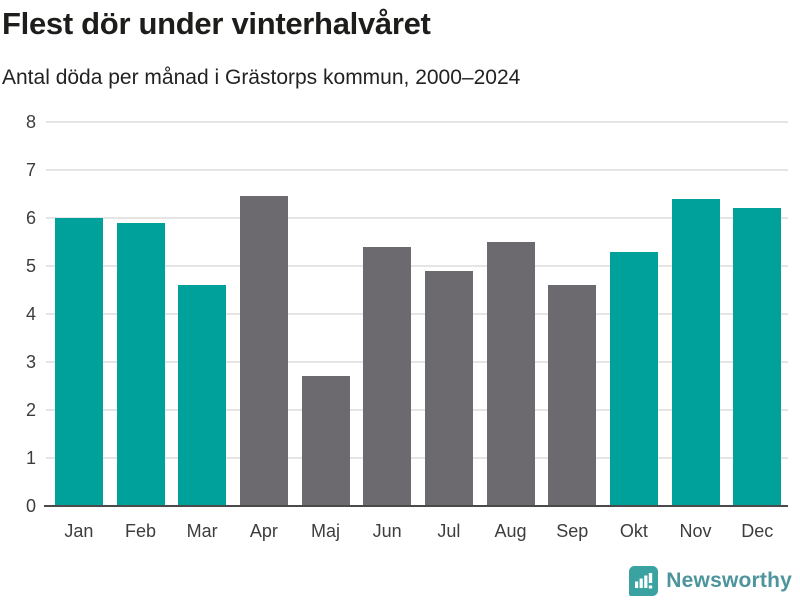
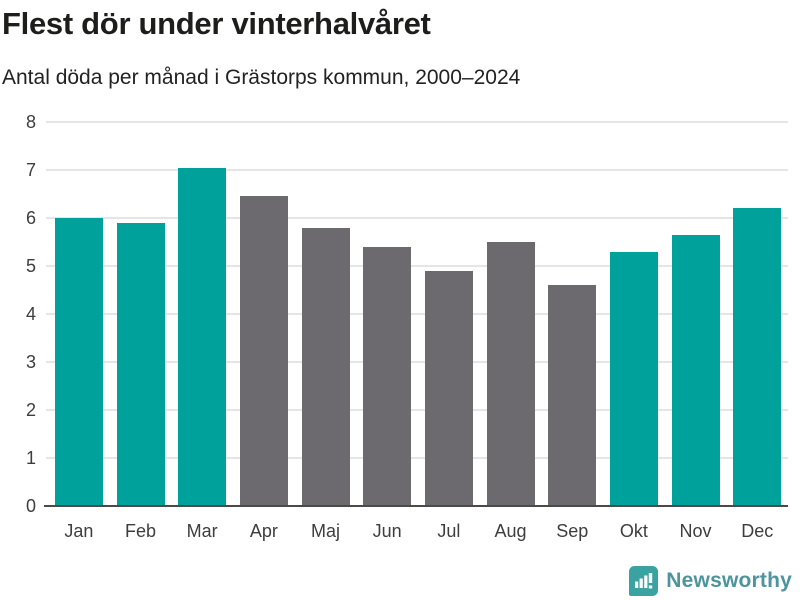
Mar: 4.6 -> 7.0
Maj: 2.7 -> 5.8
Nov: 6.4 -> 5.7
